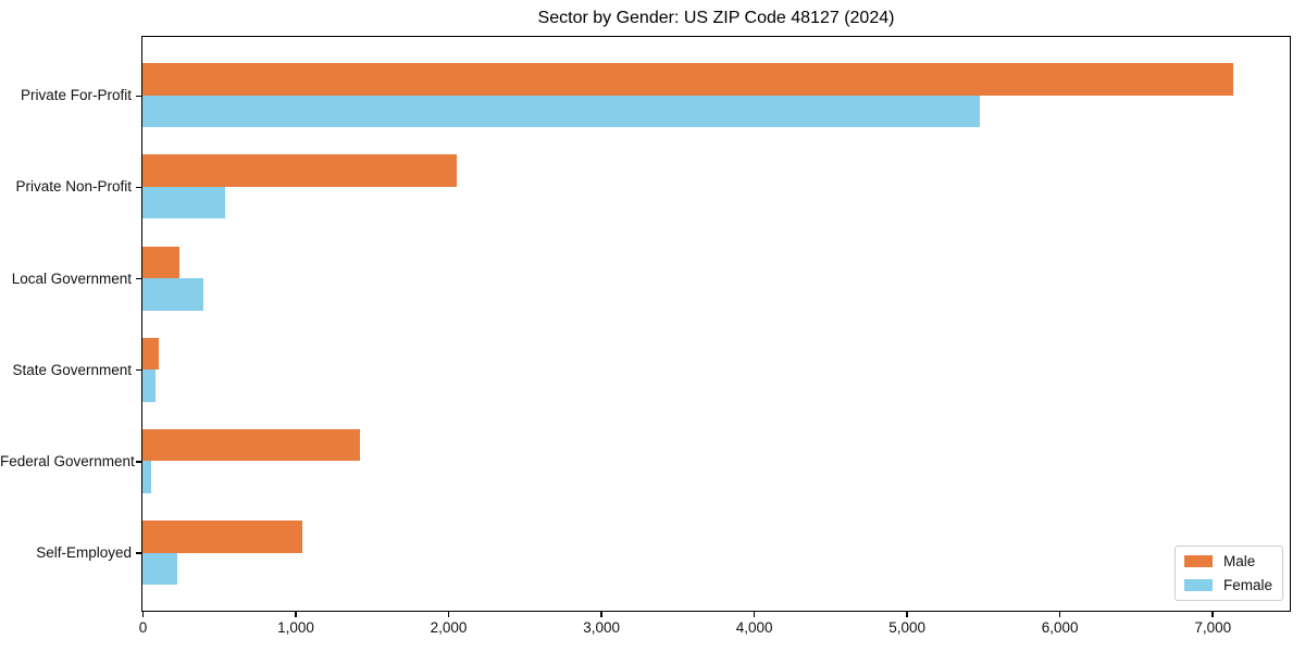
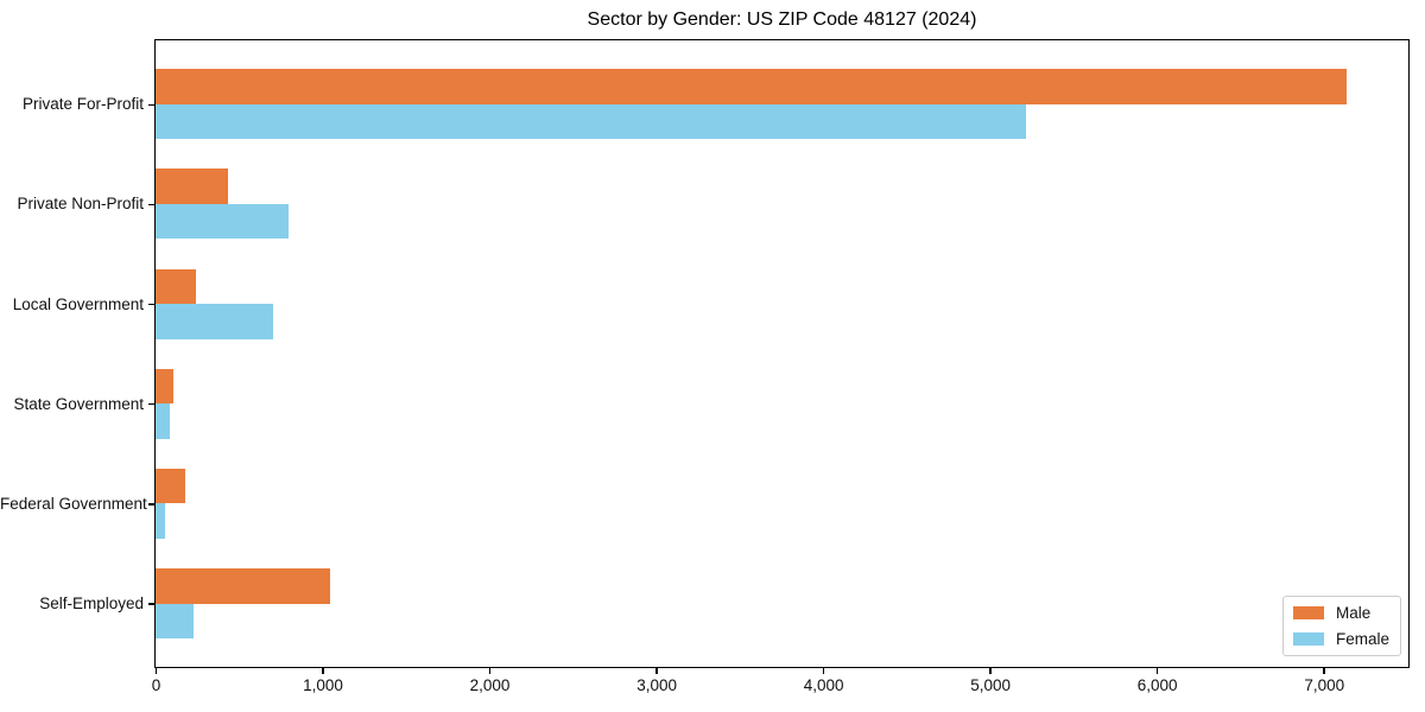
Female/Private For-Profit: 5480 -> 5220
Male/Private Non-Profit: 2060 -> 440
Female/Private Non-Profit: 540 -> 800
Female/Local Government: 400 -> 700
Male/Federal Government: 1420 -> 180
